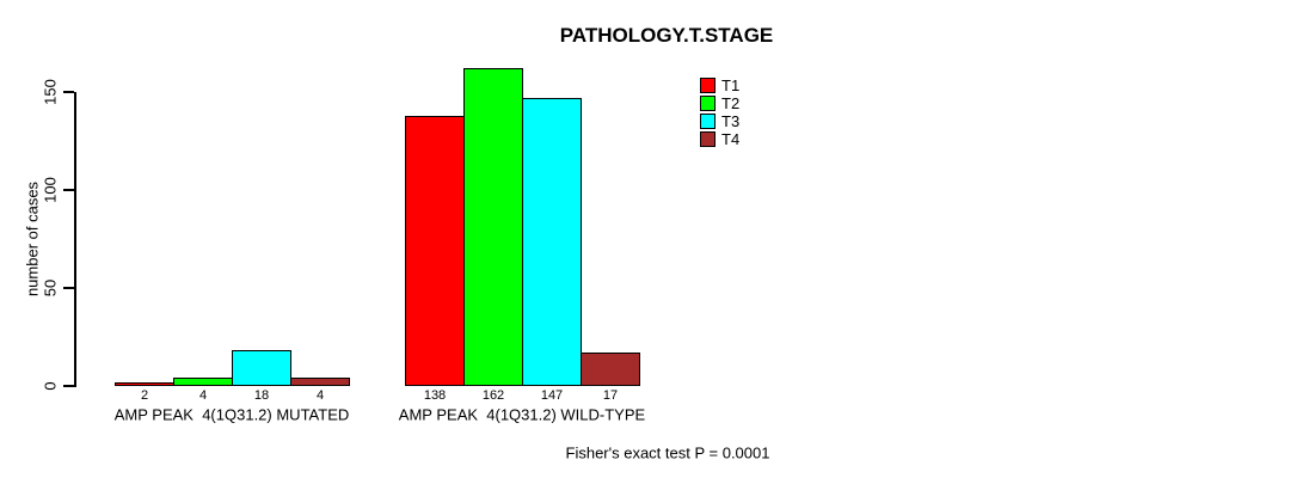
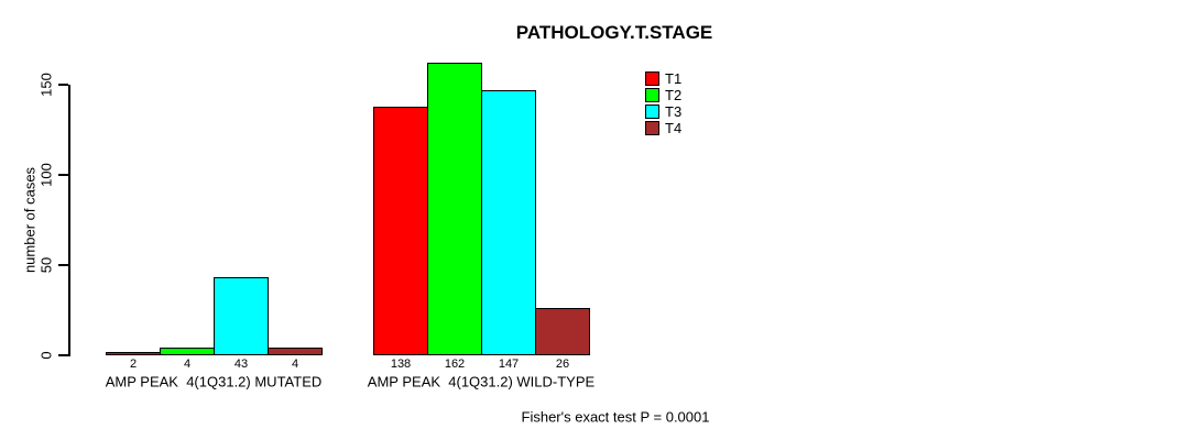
T3/AMP PEAK 4(1Q31.2) MUTATED: 18 -> 43
T4/AMP PEAK 4(1Q31.2) WILD-TYPE: 17 -> 26
